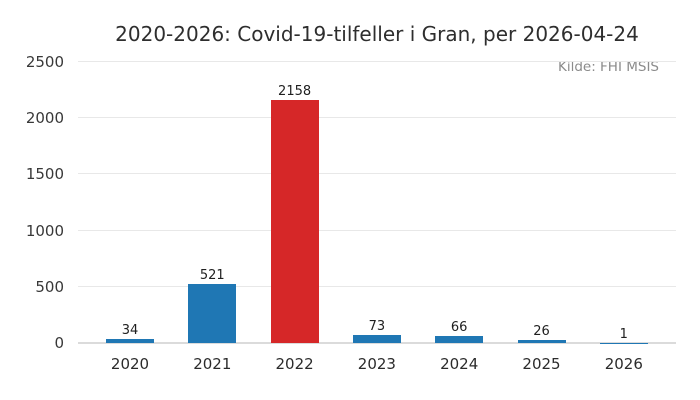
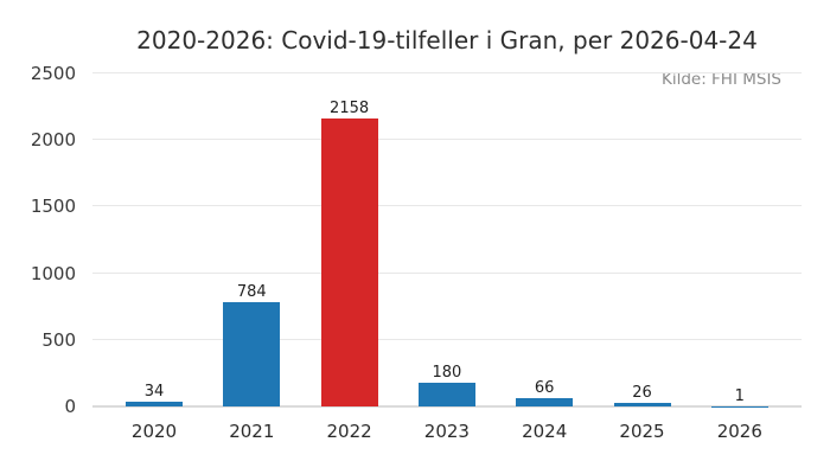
2021: 521 -> 784
2023: 73 -> 180
